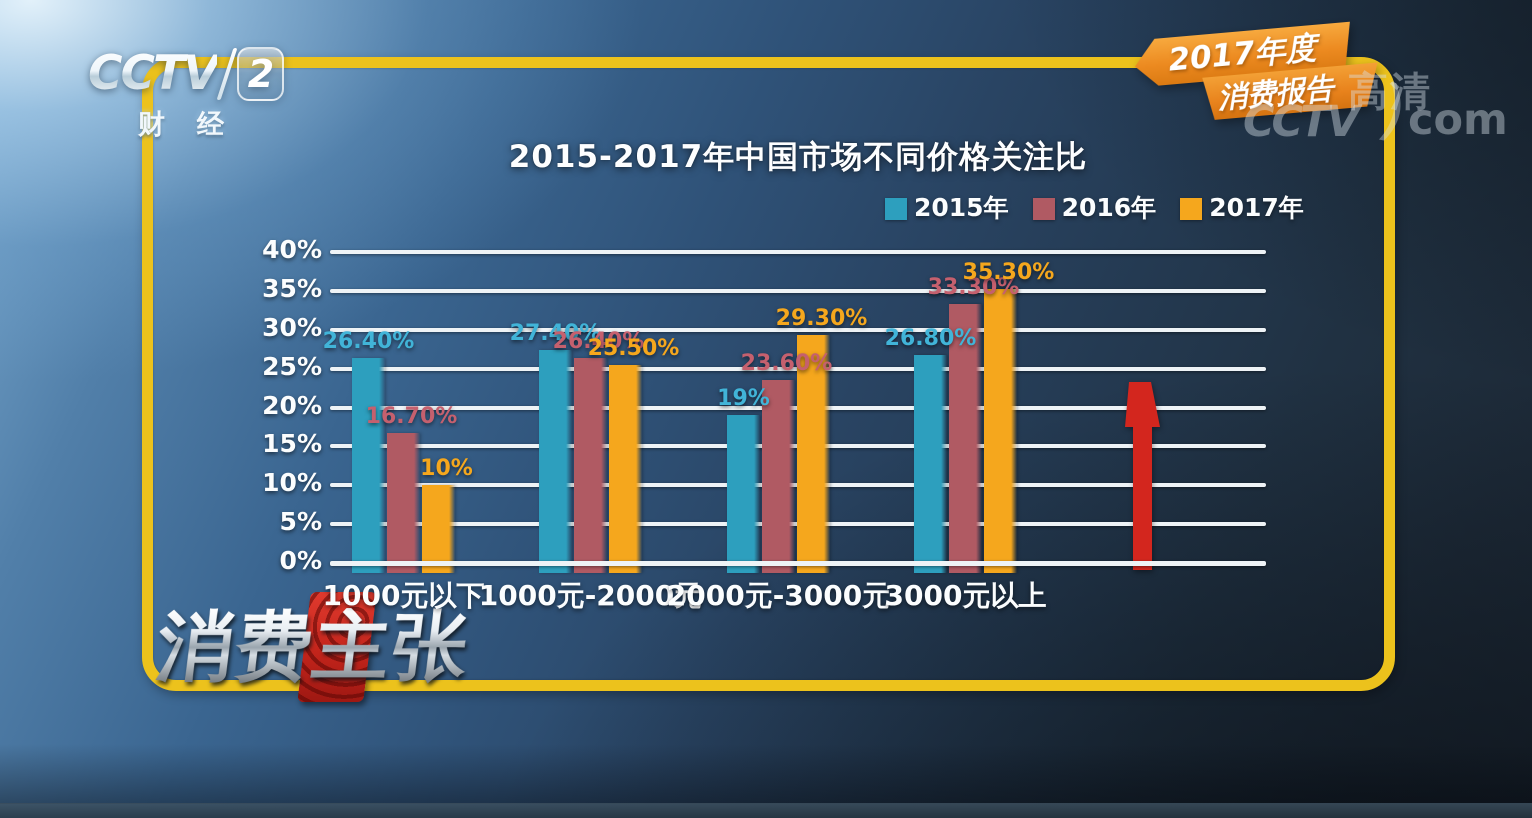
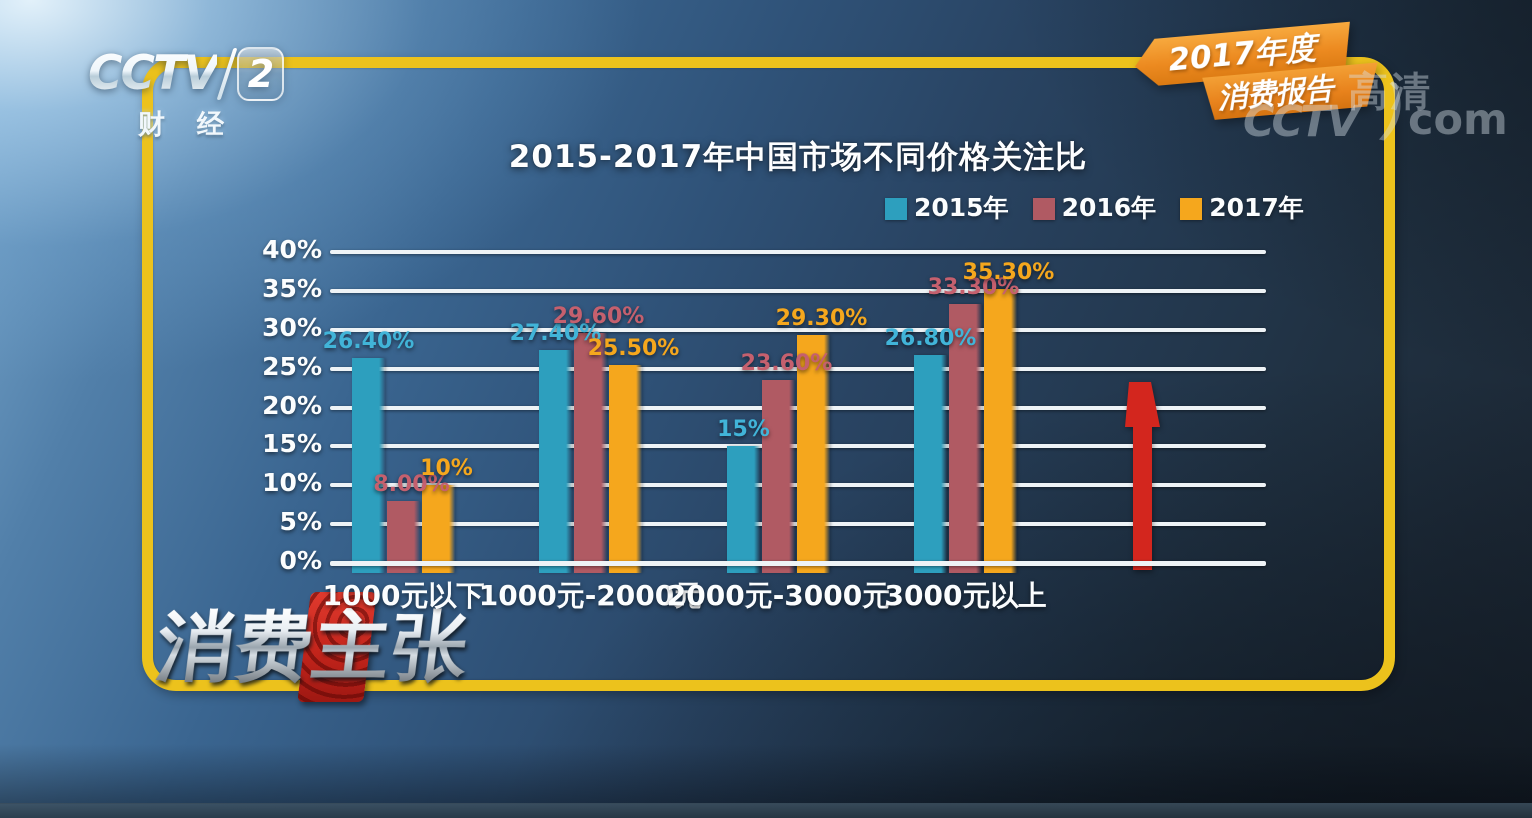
2016年/1000元以下: 16.70% -> 8.00%
2016年/1000元-2000元: 26.40% -> 29.60%
2015年/2000元-3000元: 19% -> 15%
